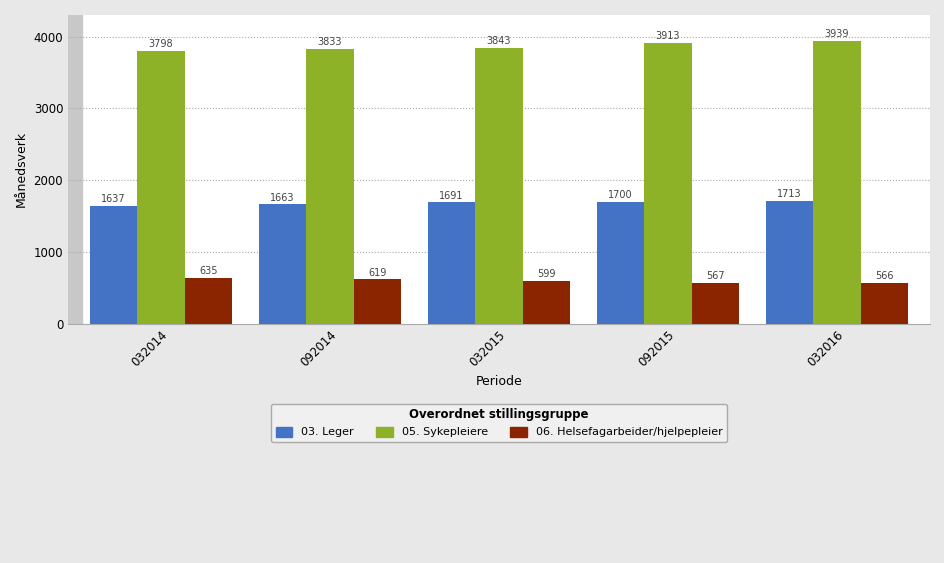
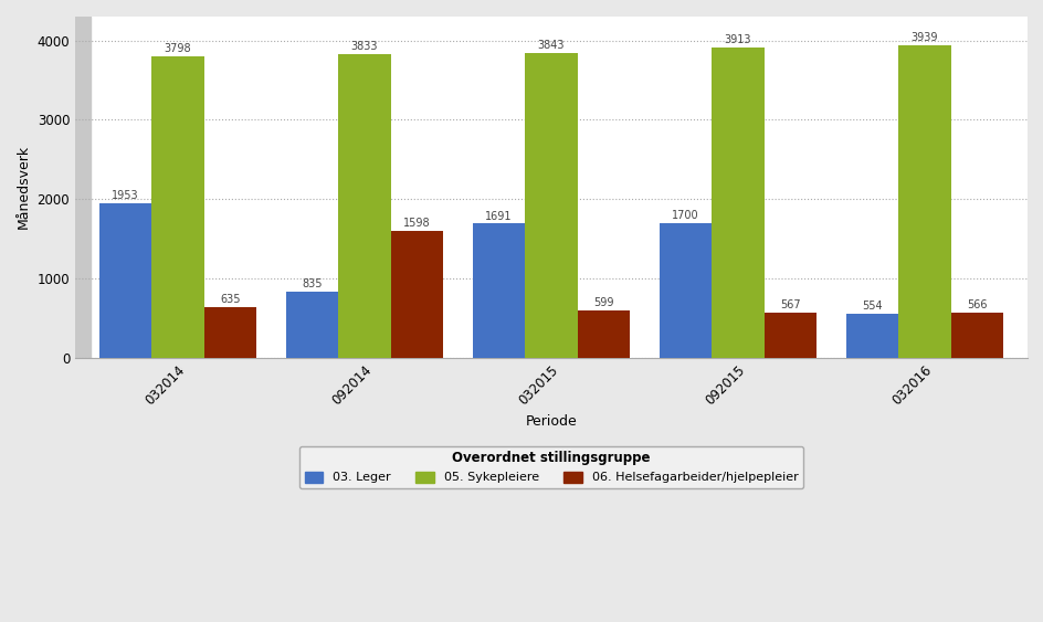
03. Leger/032014: 1637 -> 1953
03. Leger/092014: 1663 -> 835
06. Helsefagarbeider/hjelpepleier/092014: 619 -> 1598
03. Leger/032016: 1713 -> 554
